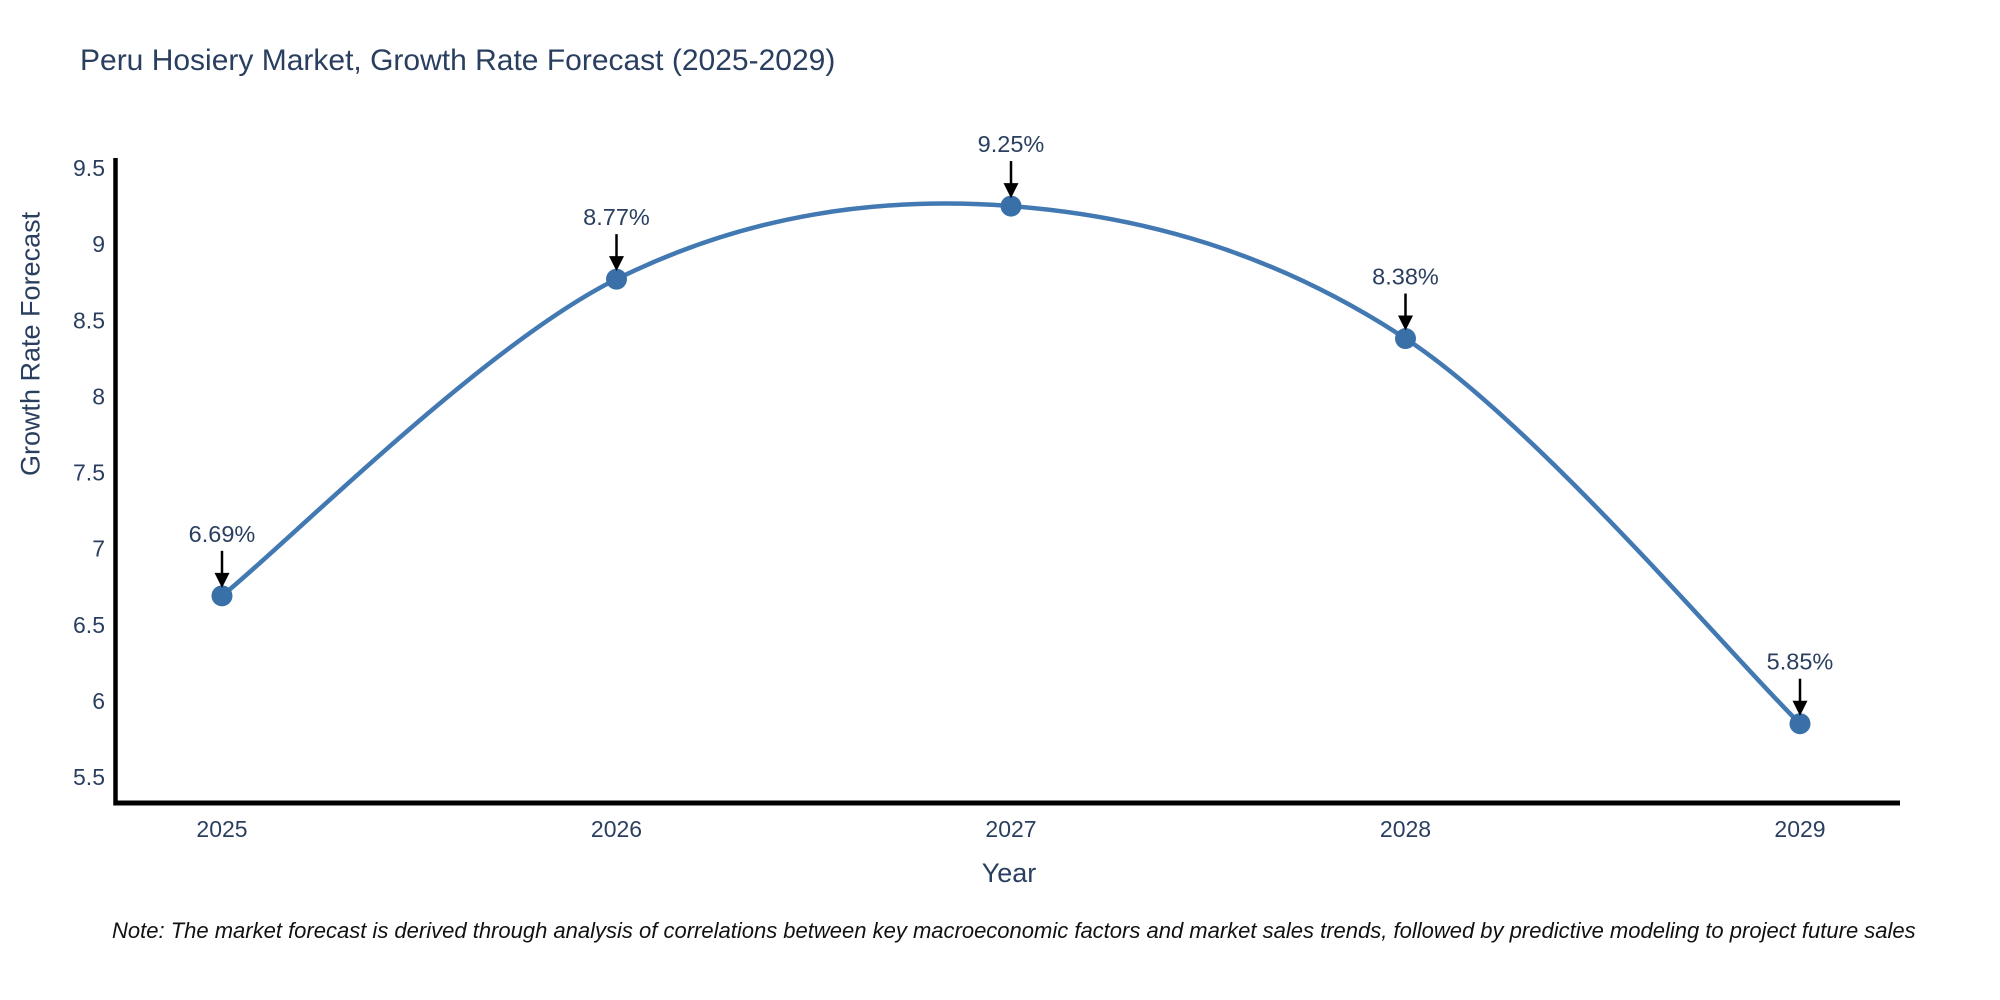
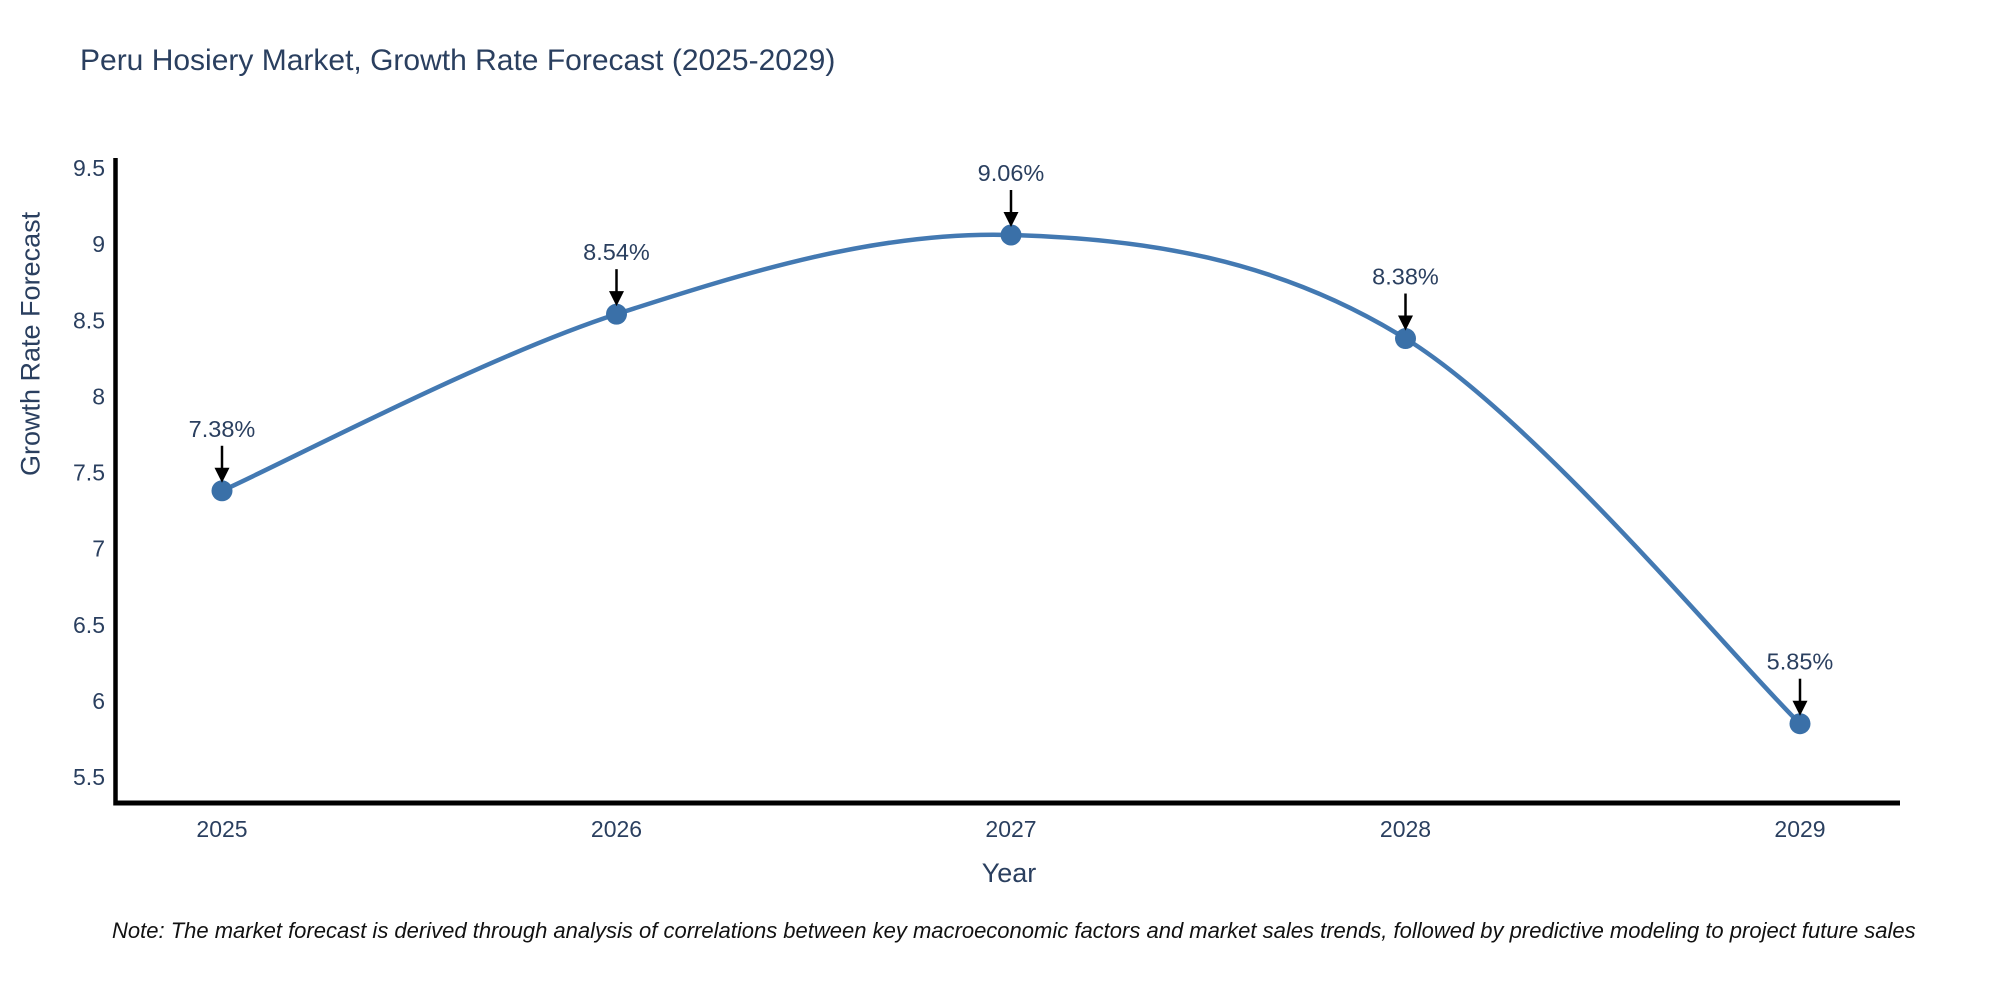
2025: 6.69% -> 7.38%
2026: 8.77% -> 8.54%
2027: 9.25% -> 9.06%
